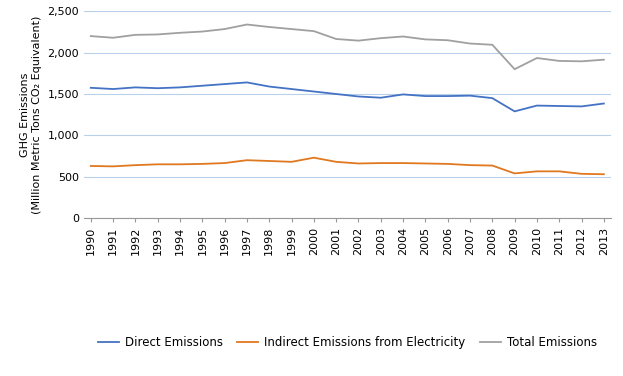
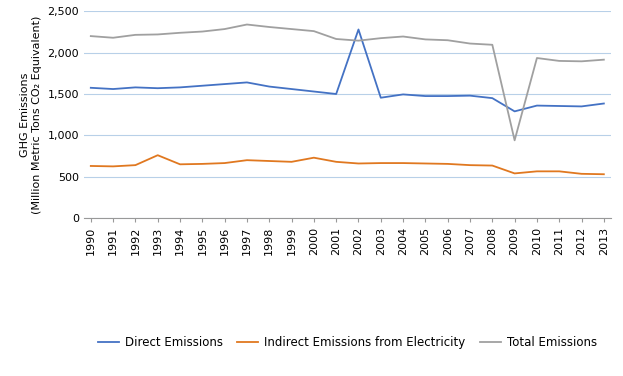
Indirect Emissions from Electricity/1993: 650 -> 760
Direct Emissions/2002: 1,470 -> 2,280
Total Emissions/2009: 1,800 -> 940
